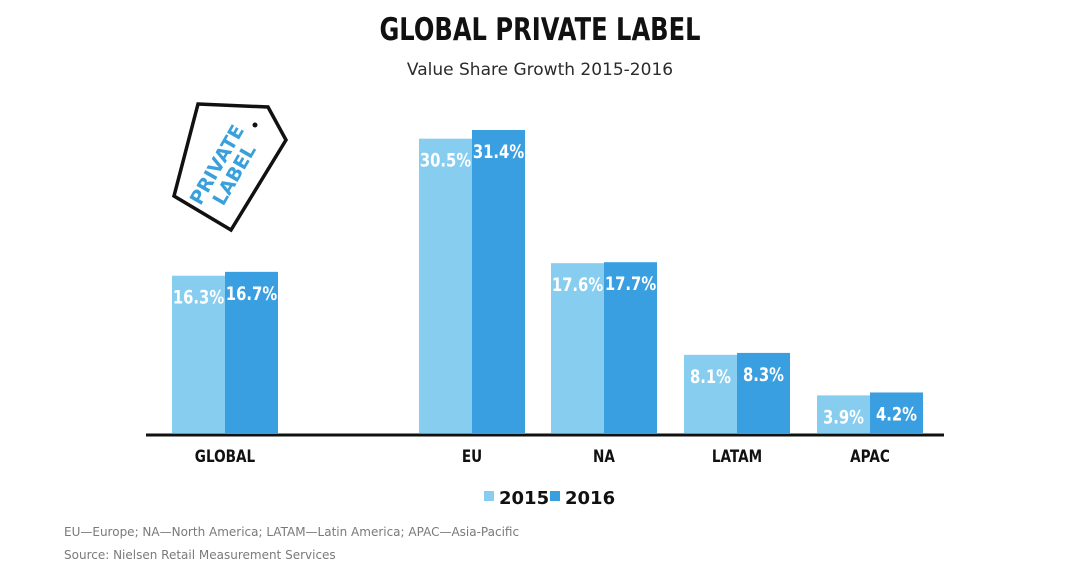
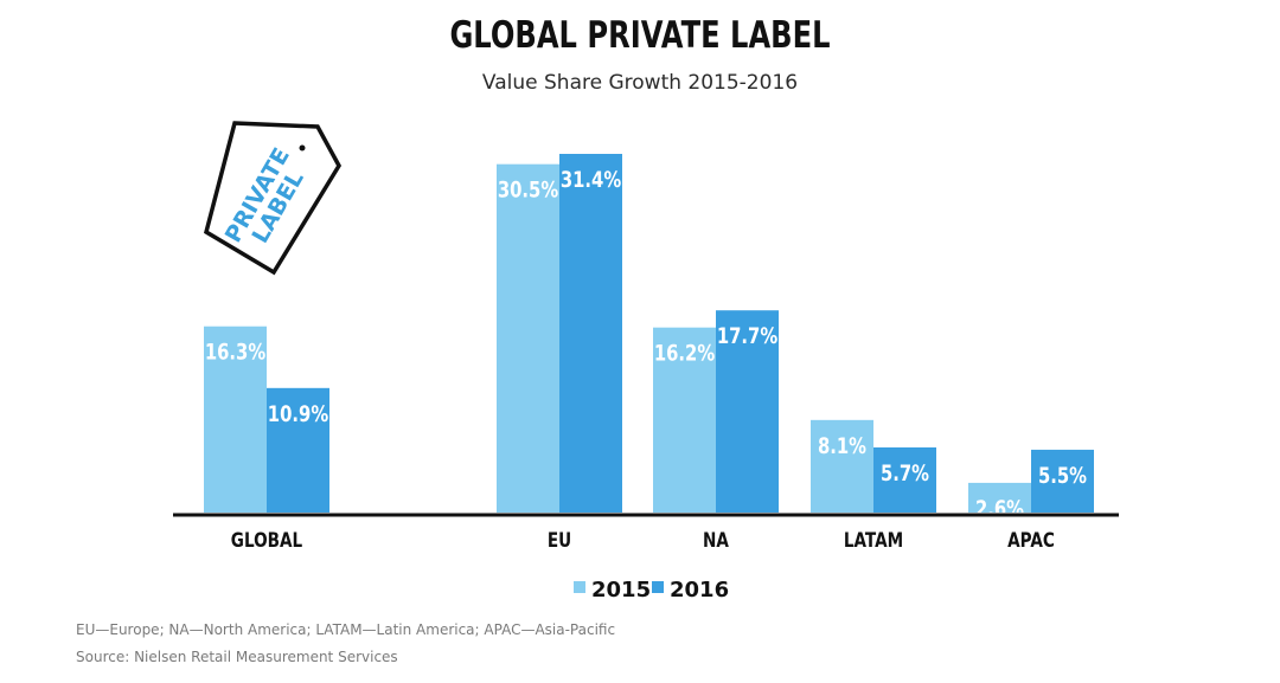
2016/GLOBAL: 16.7% -> 10.9%
2015/NA: 17.6% -> 16.2%
2016/LATAM: 8.3% -> 5.7%
2015/APAC: 3.9% -> 2.6%
2016/APAC: 4.2% -> 5.5%
